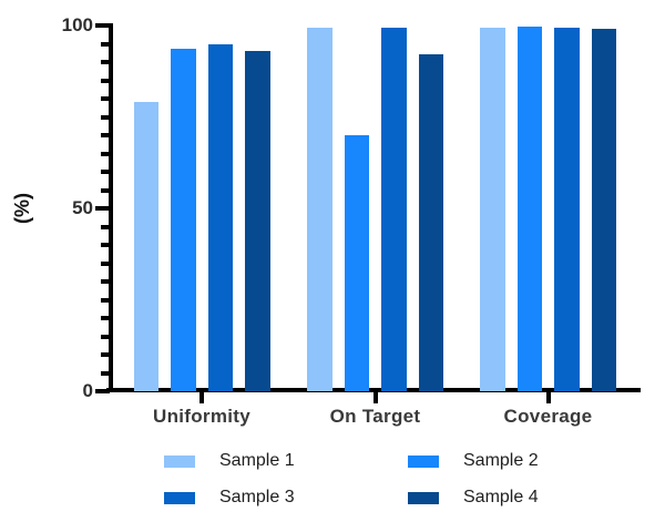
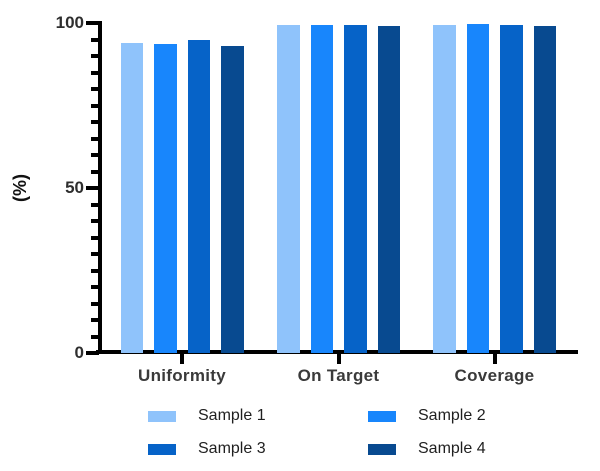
Sample 1/Uniformity: 79 -> 94
Sample 2/On Target: 70 -> 100
Sample 4/On Target: 92 -> 99
